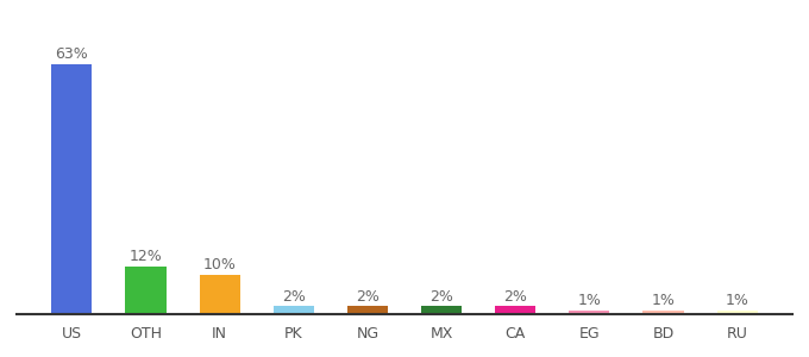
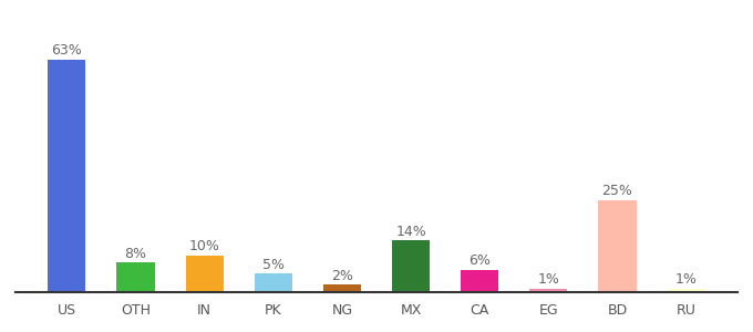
OTH: 12% -> 8%
PK: 2% -> 5%
MX: 2% -> 14%
CA: 2% -> 6%
BD: 1% -> 25%
